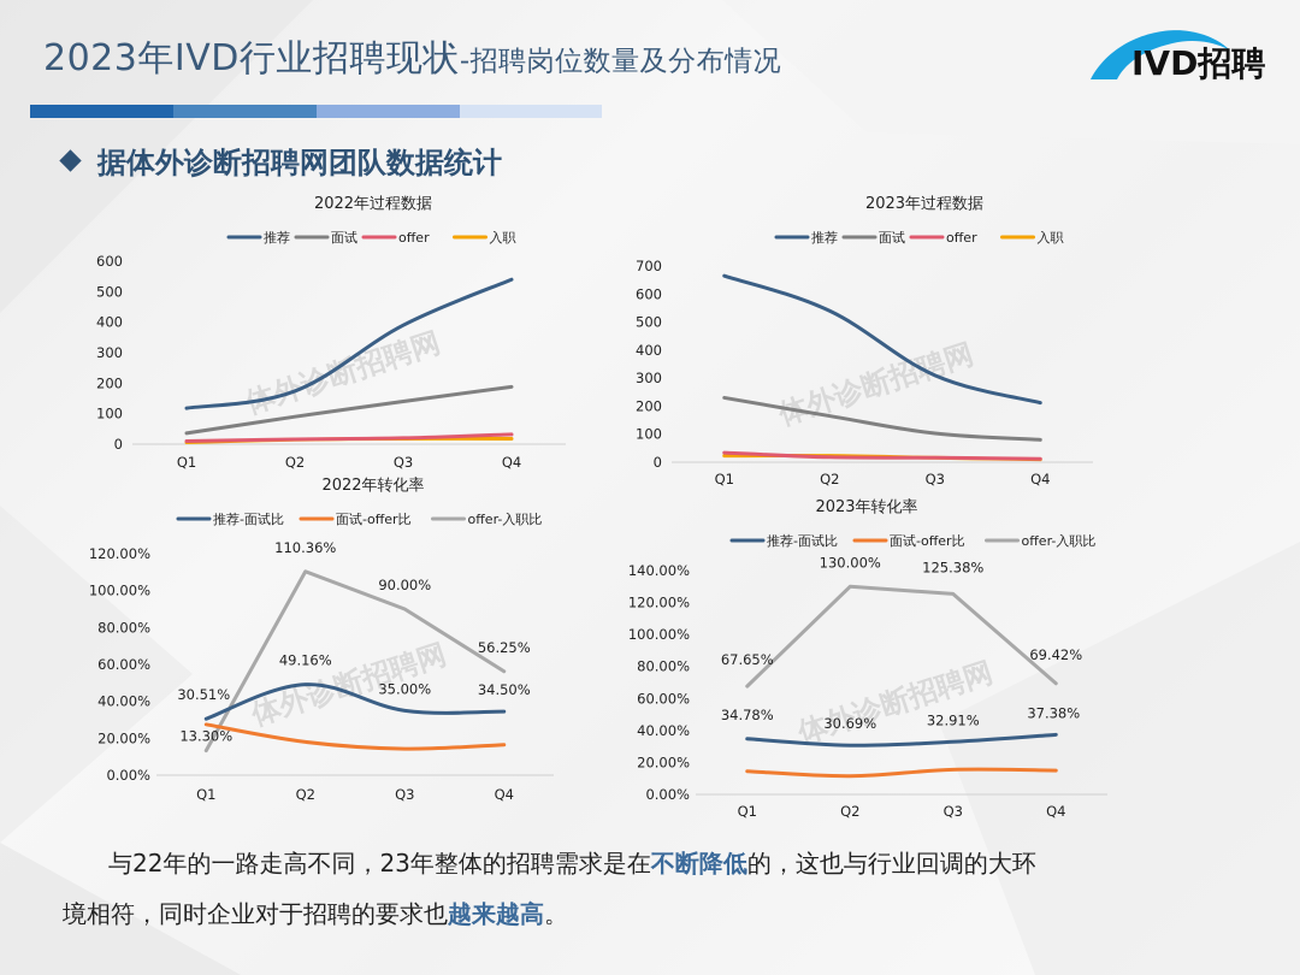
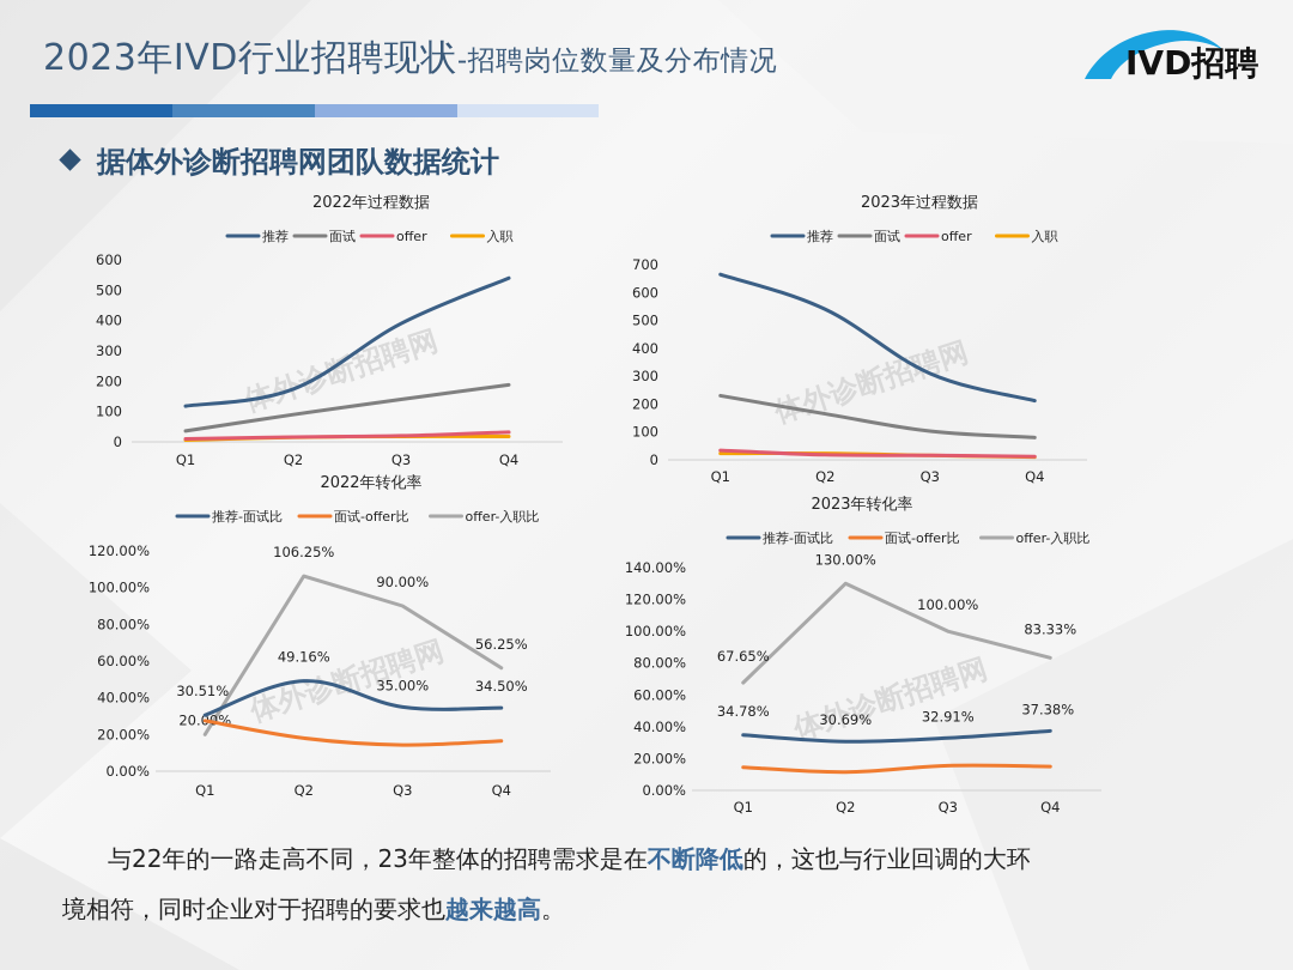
2022年转化率/offer-入职比/Q1: 13.30% -> 20.00%
2022年转化率/offer-入职比/Q2: 110.36% -> 106.25%
2023年转化率/offer-入职比/Q3: 125.38% -> 100.00%
2023年转化率/offer-入职比/Q4: 69.42% -> 83.33%
